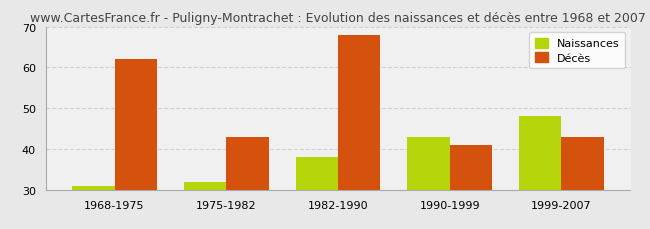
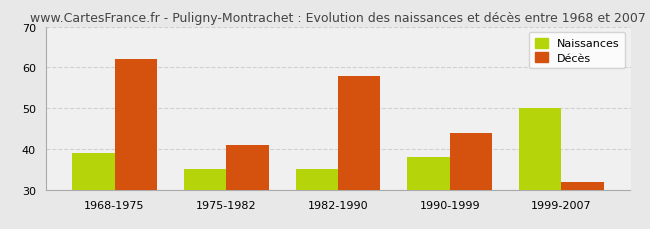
Naissances/1968-1975: 31 -> 39
Naissances/1975-1982: 32 -> 35
Décès/1975-1982: 43 -> 41
Naissances/1982-1990: 38 -> 35
Décès/1982-1990: 68 -> 58
Naissances/1990-1999: 43 -> 38
Décès/1990-1999: 41 -> 44
Naissances/1999-2007: 48 -> 50
Décès/1999-2007: 43 -> 32
